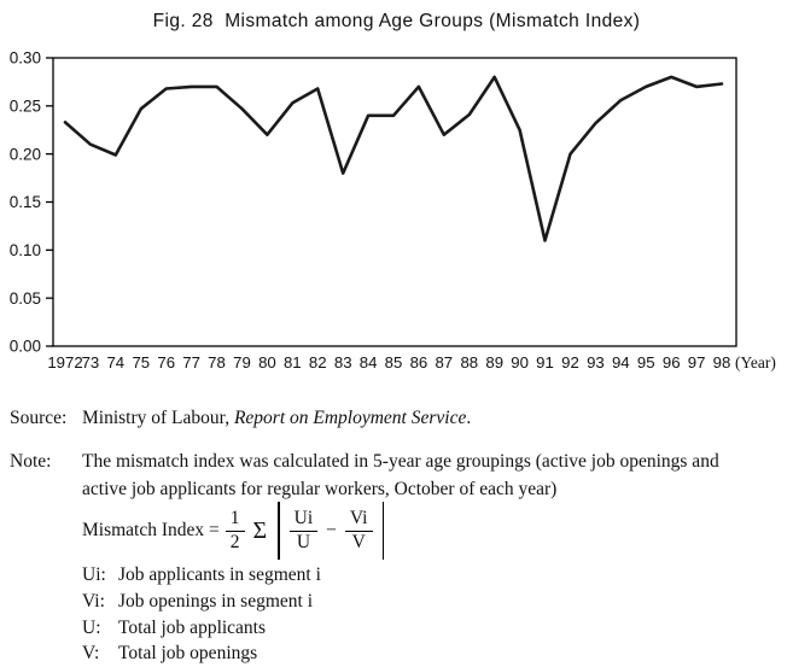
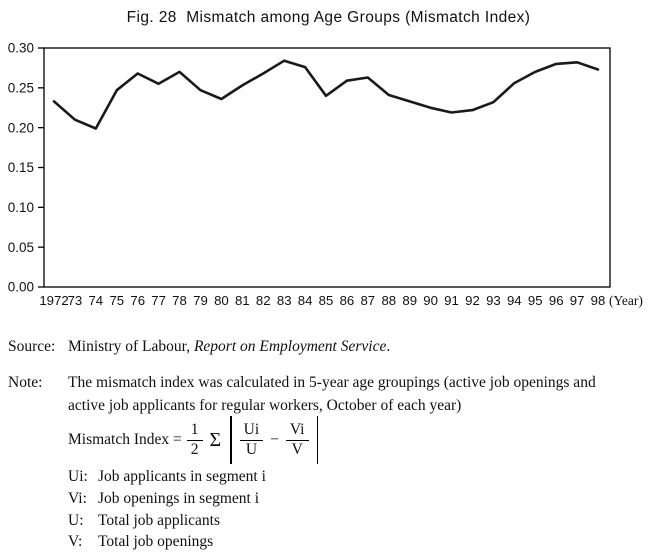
77: 0.27 -> 0.26
80: 0.22 -> 0.24
83: 0.18 -> 0.28
84: 0.24 -> 0.28
86: 0.27 -> 0.26
87: 0.22 -> 0.26
89: 0.28 -> 0.23
91: 0.11 -> 0.22
92: 0.20 -> 0.22
97: 0.27 -> 0.28
